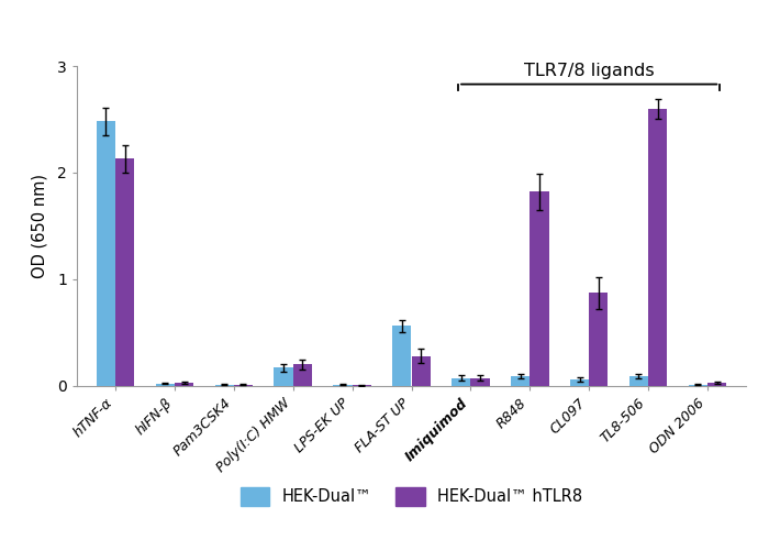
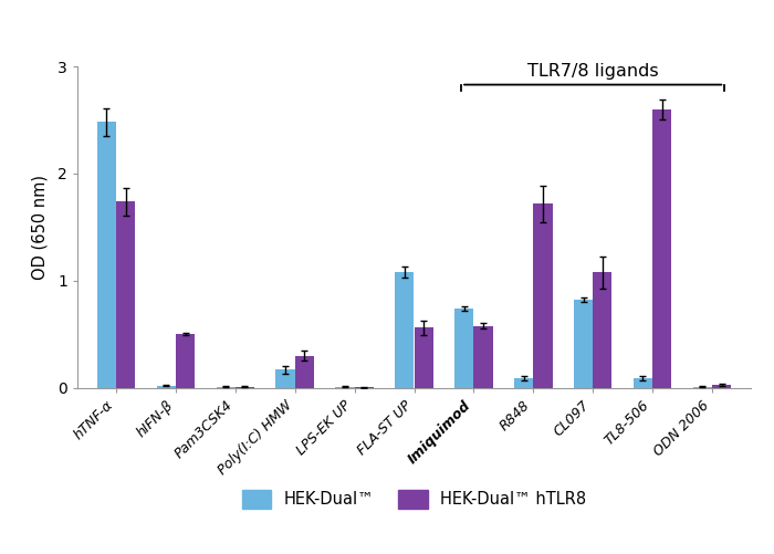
HEK-Dual™ hTLR8/hTNF-α: 2.13 -> 1.74
HEK-Dual™ hTLR8/hIFN-β: 0.03 -> 0.50
HEK-Dual™ hTLR8/Poly(I:C) HMW: 0.20 -> 0.30
HEK-Dual™/FLA-ST UP: 0.56 -> 1.08
HEK-Dual™ hTLR8/FLA-ST UP: 0.28 -> 0.56
HEK-Dual™/Imiquimod: 0.07 -> 0.74
HEK-Dual™ hTLR8/Imiquimod: 0.07 -> 0.58
HEK-Dual™ hTLR8/R848: 1.82 -> 1.72
HEK-Dual™/CL097: 0.06 -> 0.82
HEK-Dual™ hTLR8/CL097: 0.87 -> 1.08
